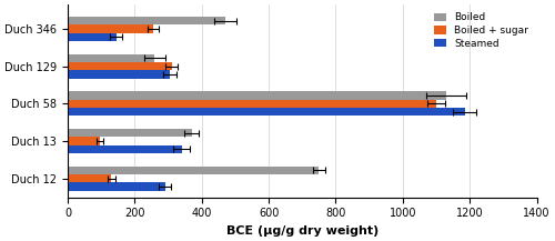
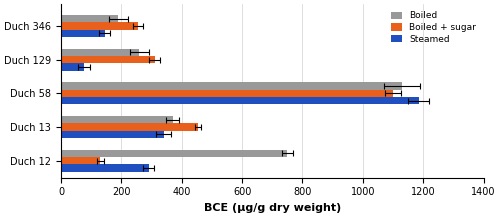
Boiled/Duch 346: 470 -> 190
Steamed/Duch 129: 305 -> 75
Boiled + sugar/Duch 13: 95 -> 455
